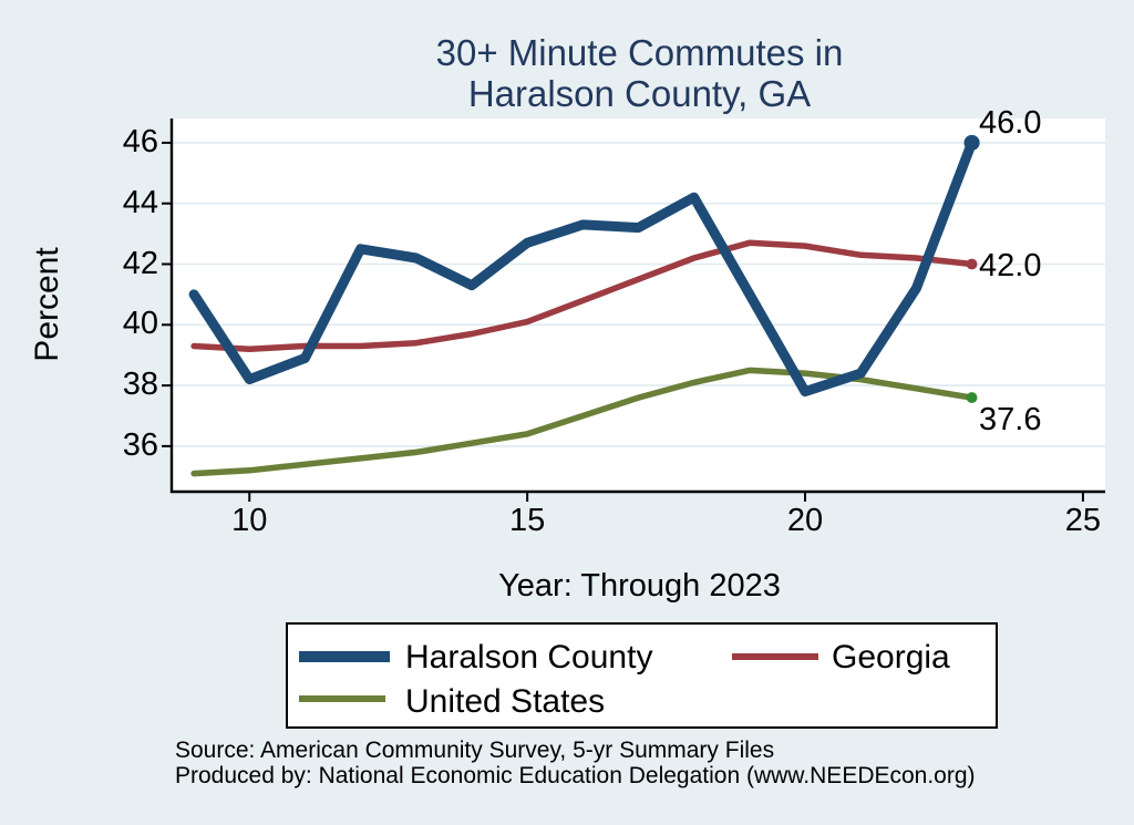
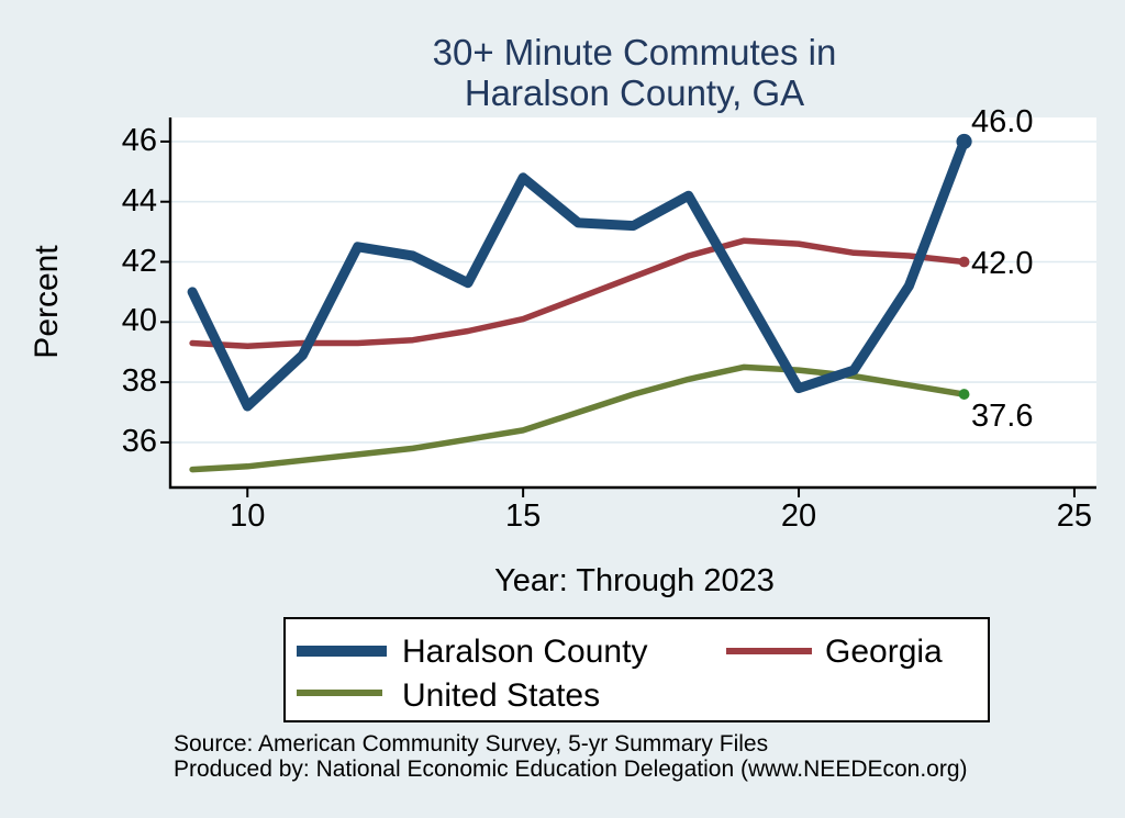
Haralson County/10: 38.2 -> 37.2
Haralson County/15: 42.7 -> 44.8
